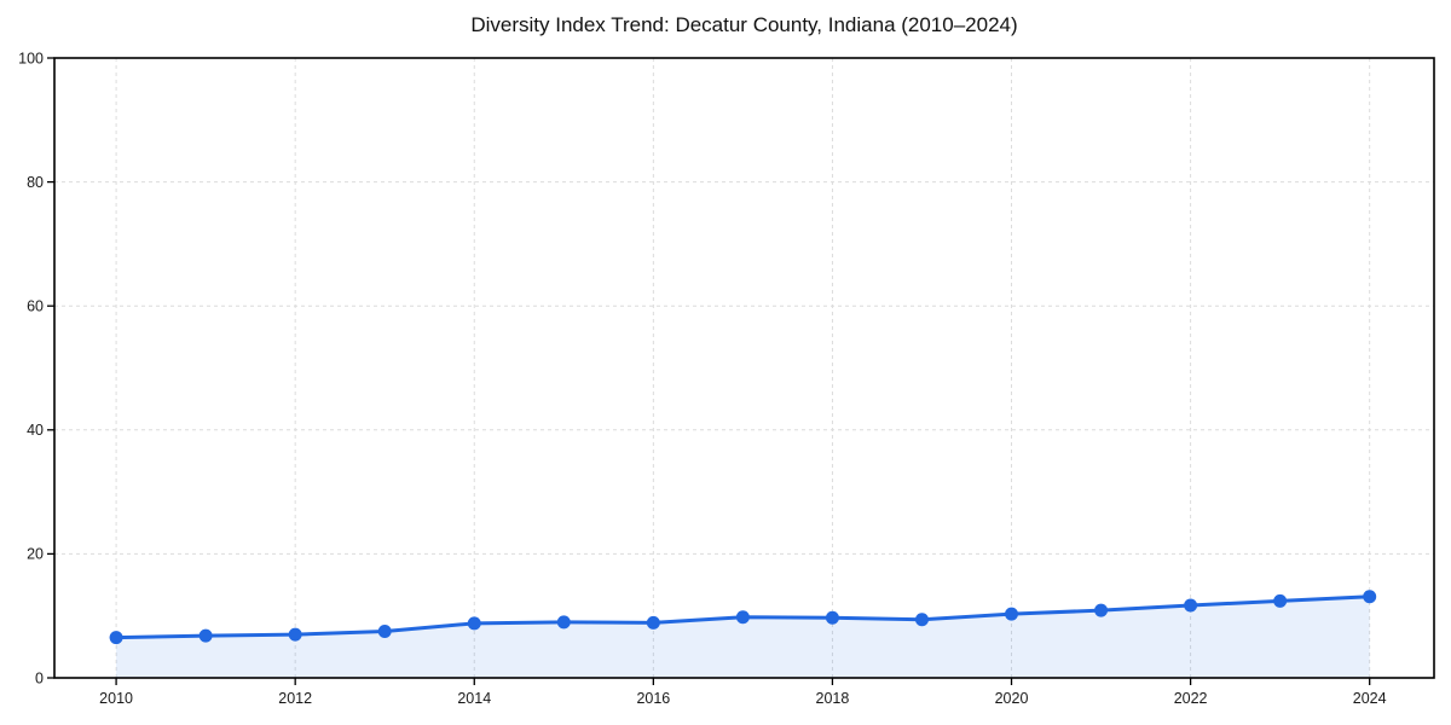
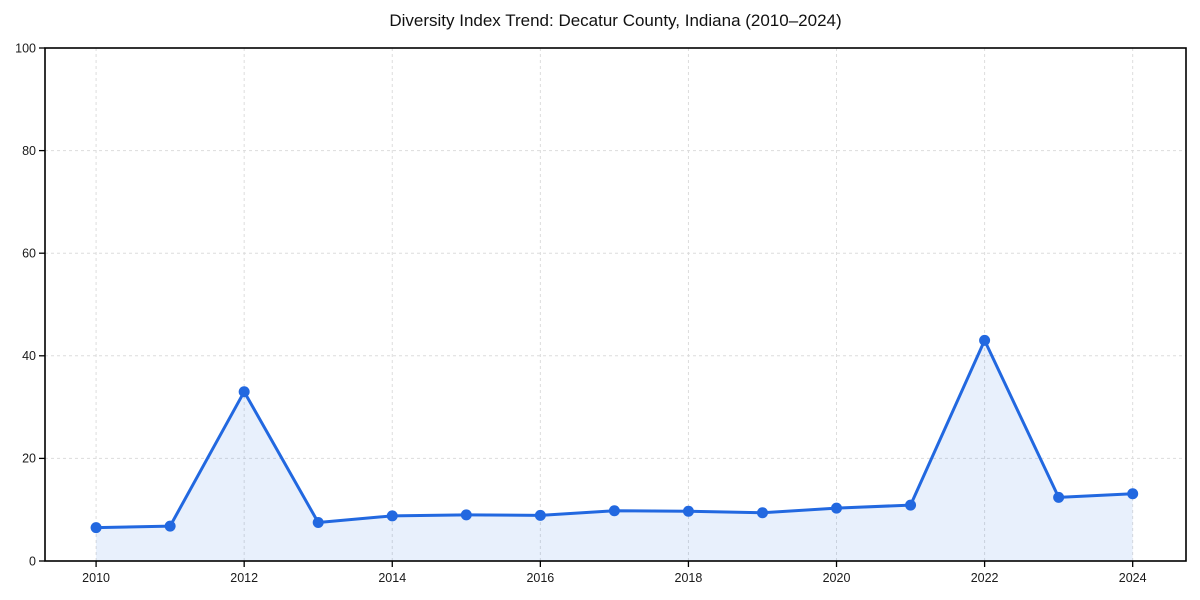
2012: 7 -> 33
2022: 12 -> 43
